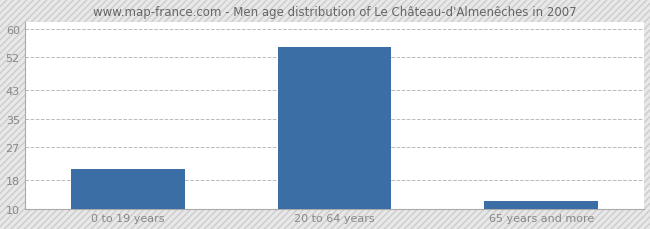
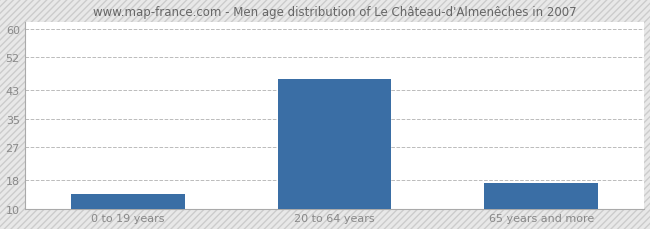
0 to 19 years: 21 -> 14
20 to 64 years: 55 -> 46
65 years and more: 12 -> 17
